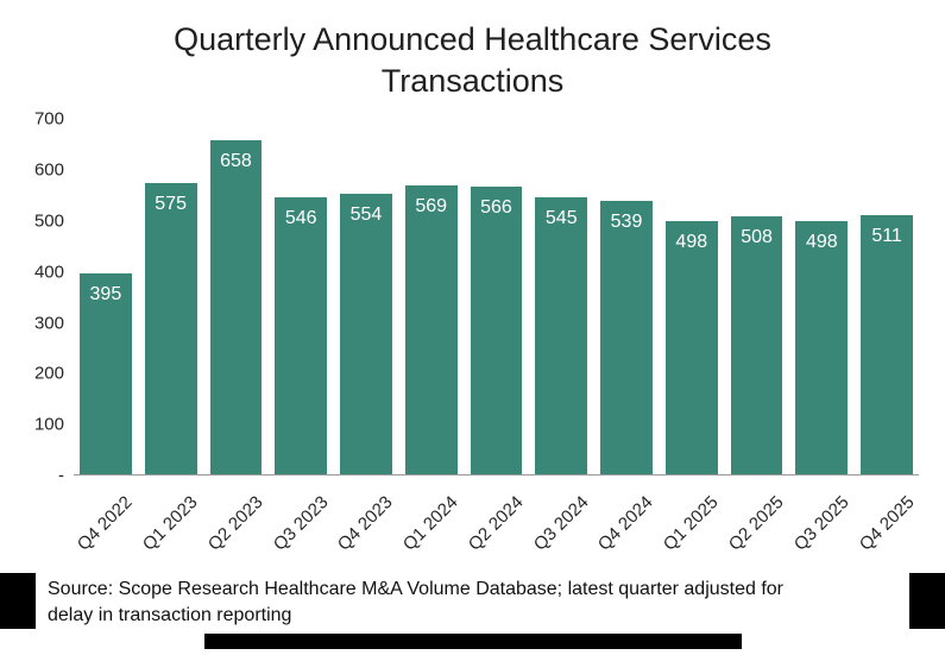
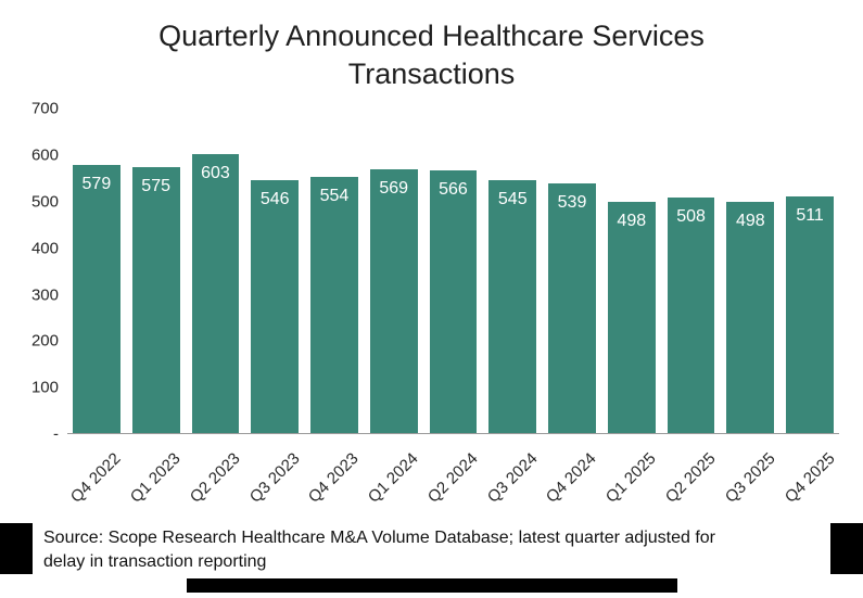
Q4 2022: 395 -> 579
Q2 2023: 658 -> 603
